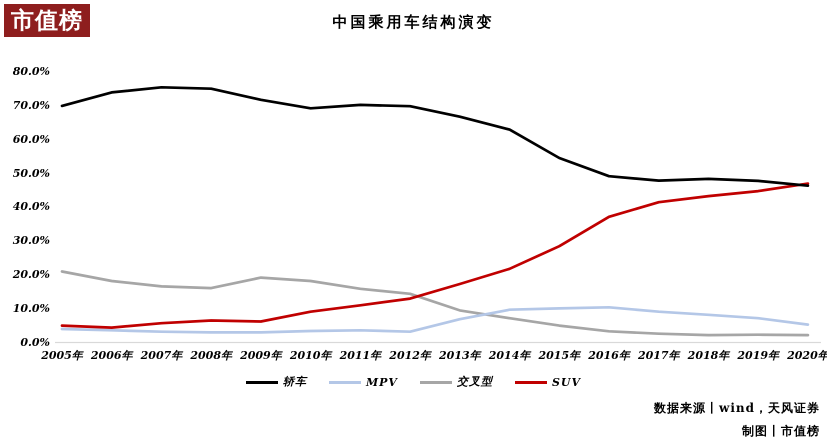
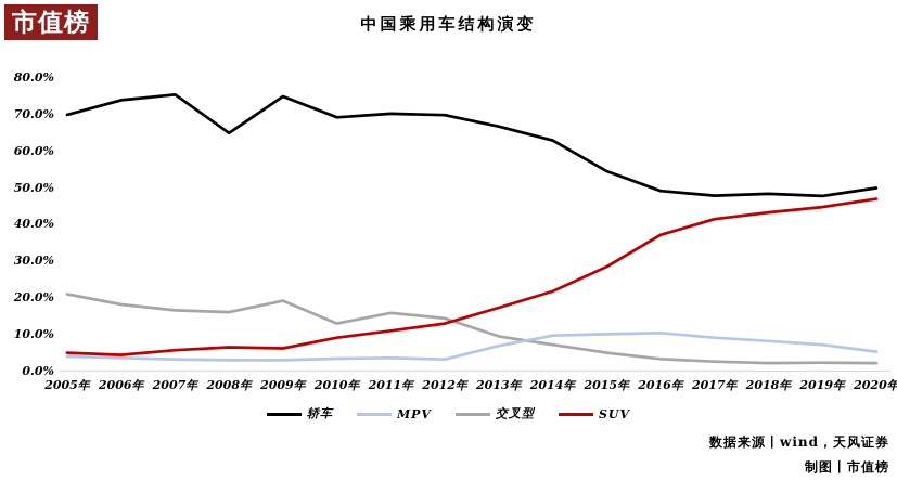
轿车/2008年: 75% -> 65%
轿车/2009年: 72% -> 75%
交叉型/2010年: 18% -> 13%
轿车/2020年: 46% -> 50%
